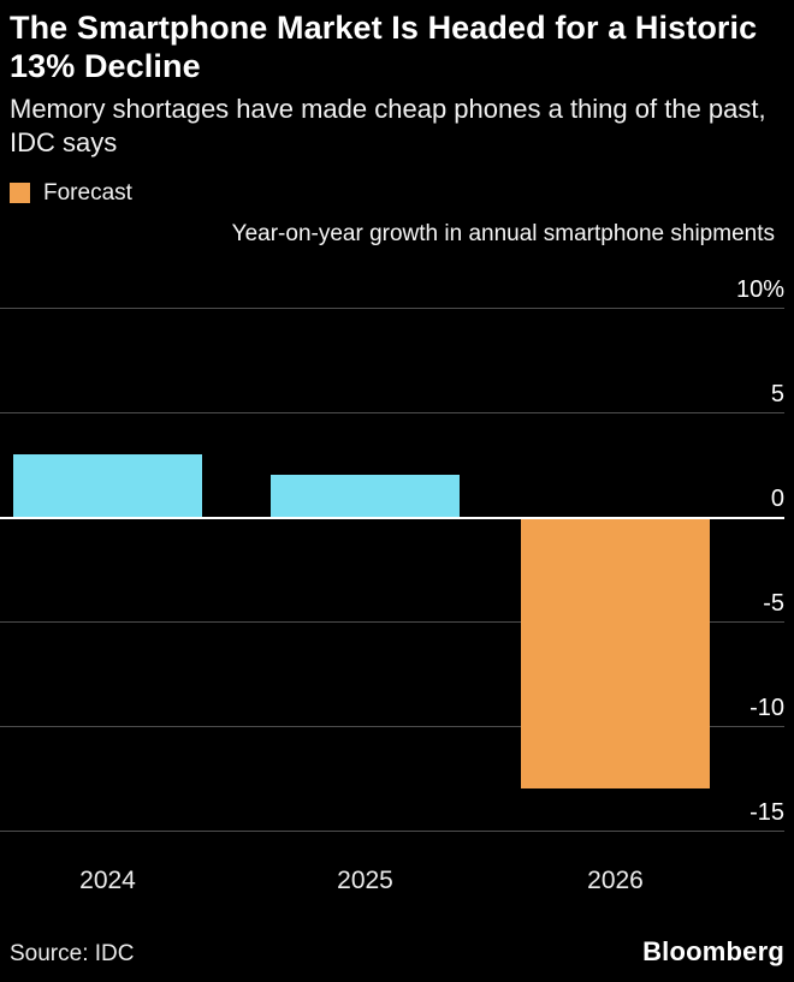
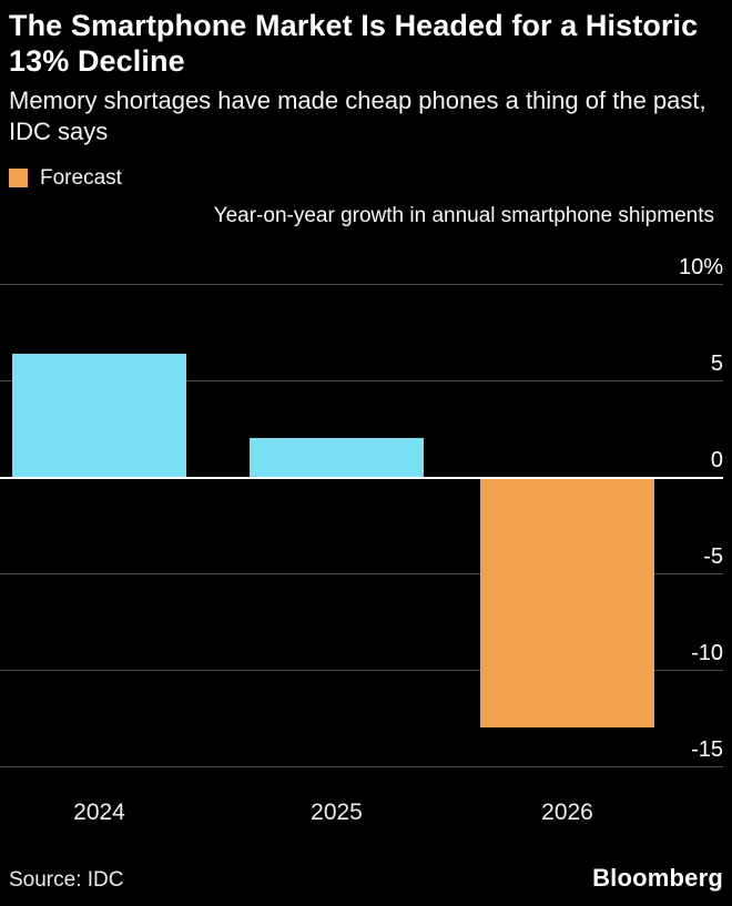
2024: 3.0% -> 6.4%
